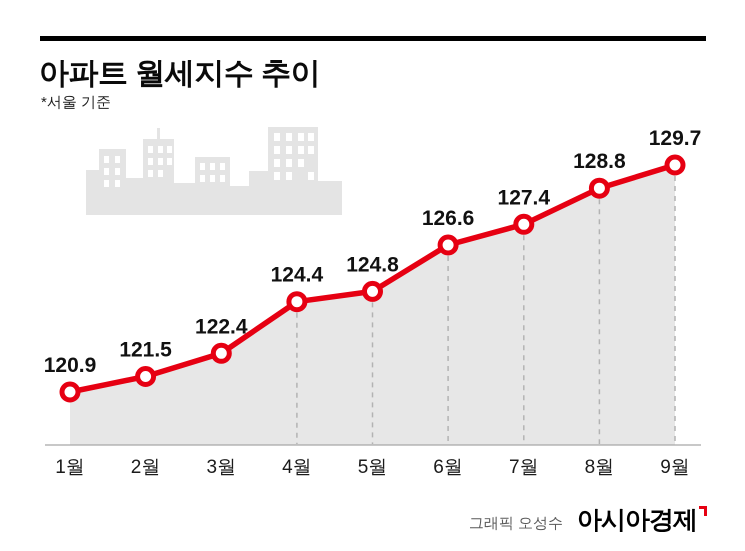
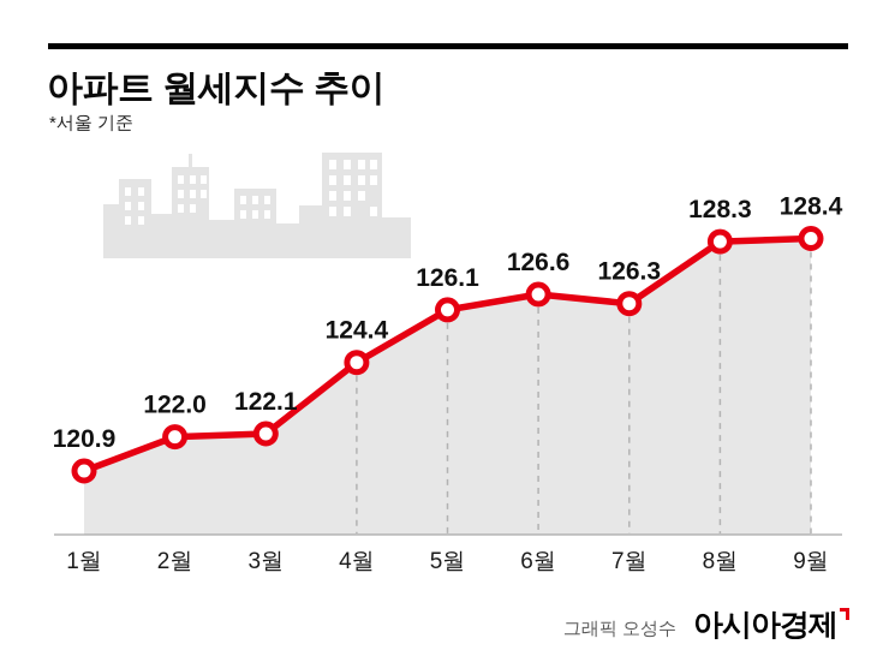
2월: 121.5 -> 122.0
3월: 122.4 -> 122.1
5월: 124.8 -> 126.1
7월: 127.4 -> 126.3
8월: 128.8 -> 128.3
9월: 129.7 -> 128.4
